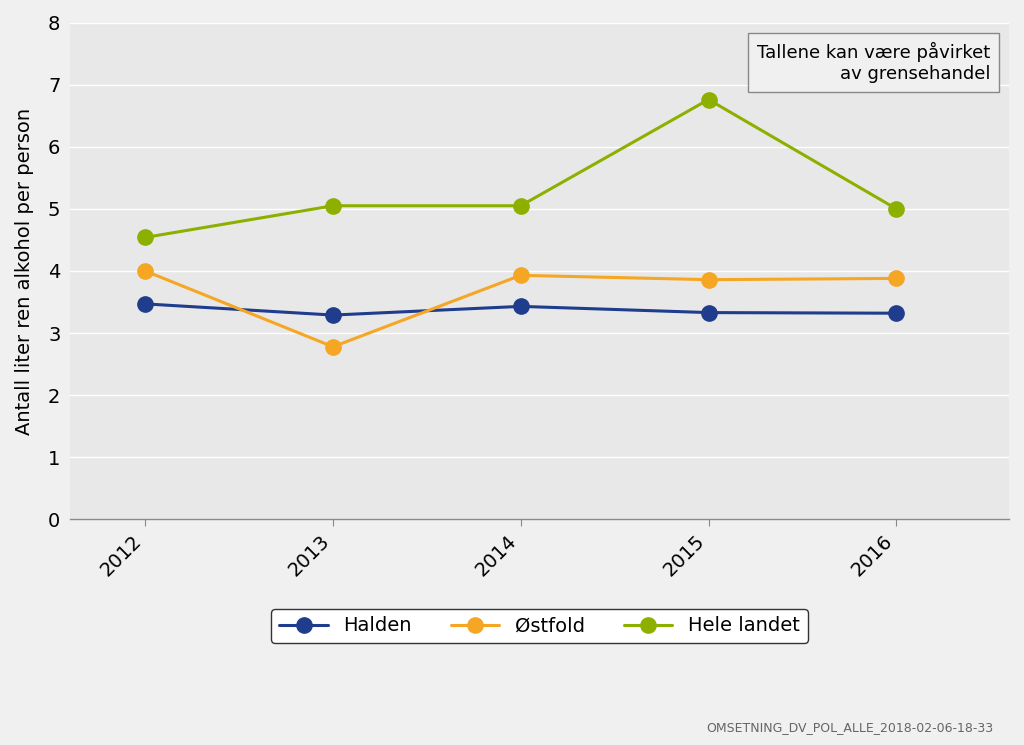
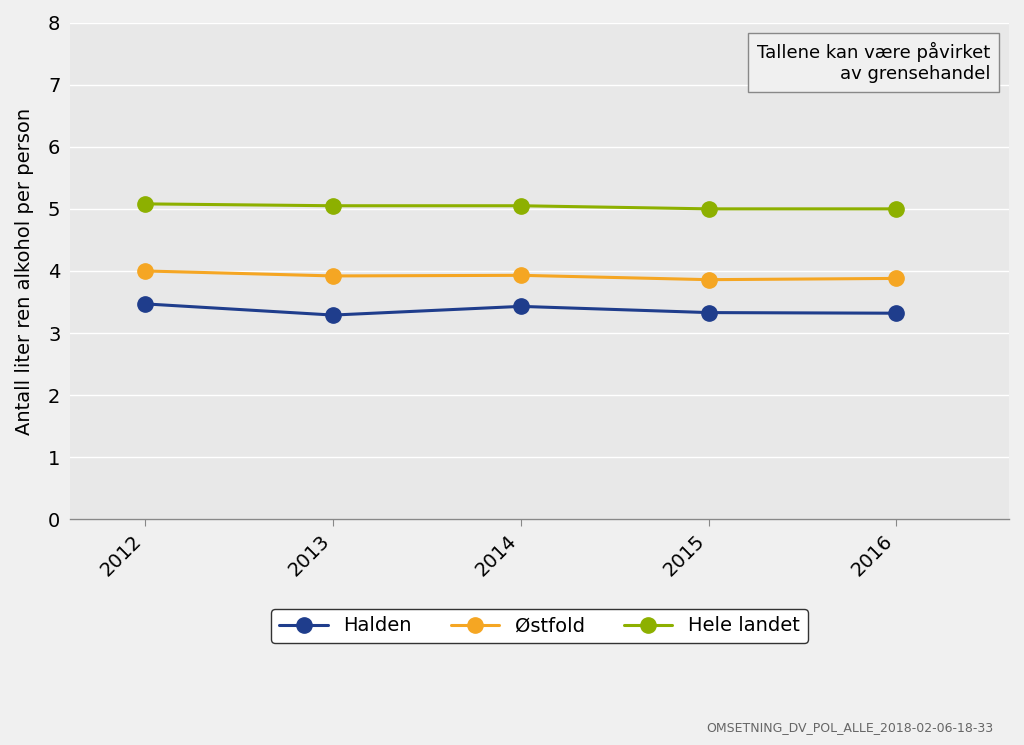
Hele landet/2012: 4.54 -> 5.08
Østfold/2013: 2.78 -> 3.92
Hele landet/2015: 6.76 -> 5.00
